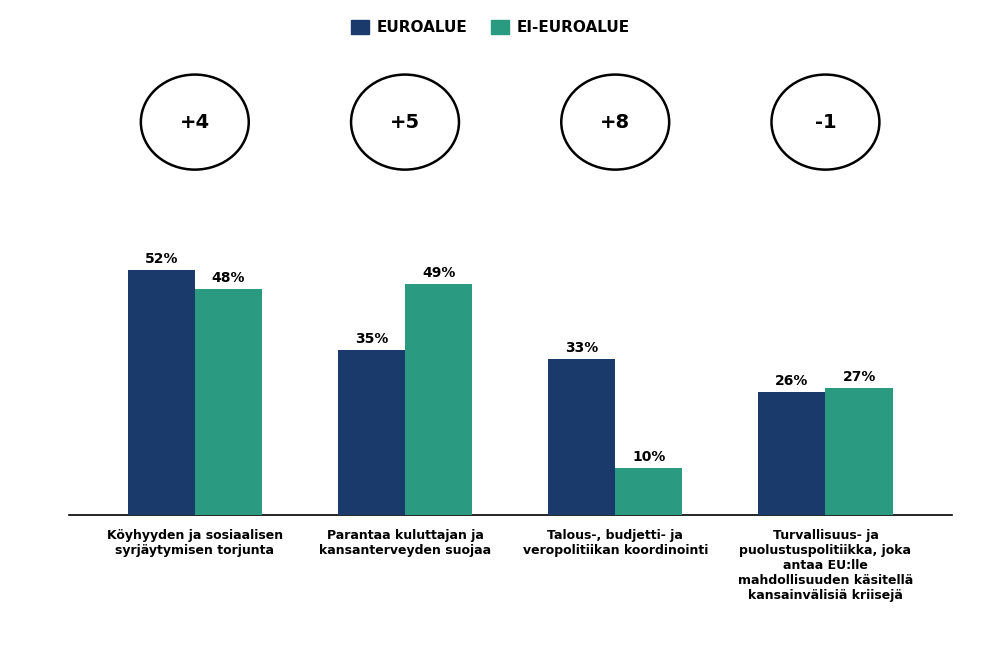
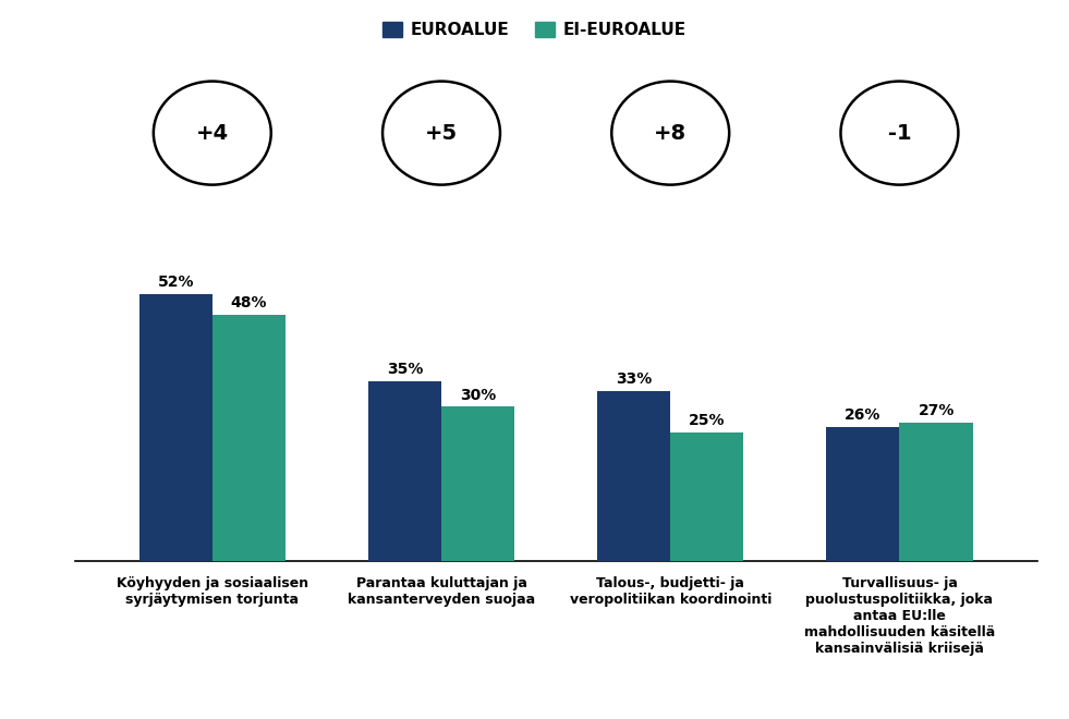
EI-EUROALUE/Parantaa kuluttajan ja kansanterveyden suojaa: 49% -> 30%
EI-EUROALUE/Talous-, budjetti- ja veropolitiikan koordinointi: 10% -> 25%
